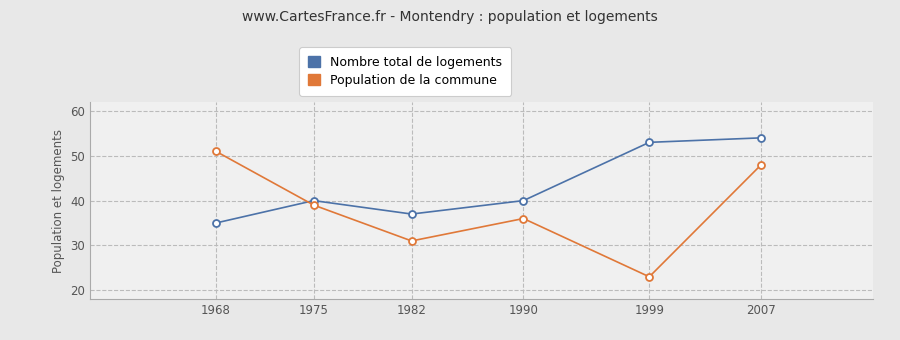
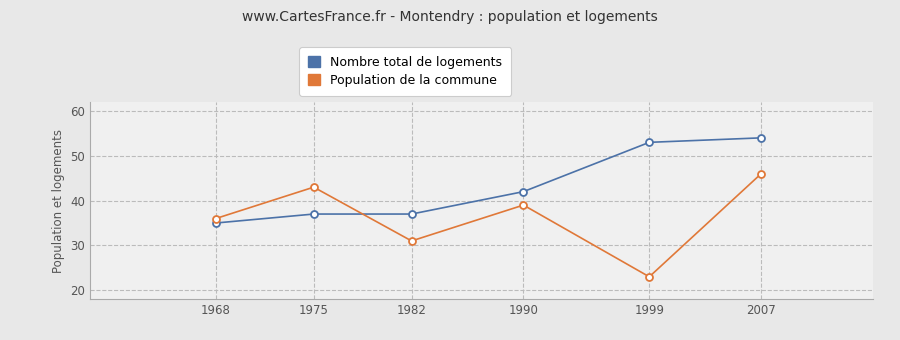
Population de la commune/1968: 51 -> 36
Nombre total de logements/1975: 40 -> 37
Population de la commune/1975: 39 -> 43
Nombre total de logements/1990: 40 -> 42
Population de la commune/1990: 36 -> 39
Population de la commune/2007: 48 -> 46
